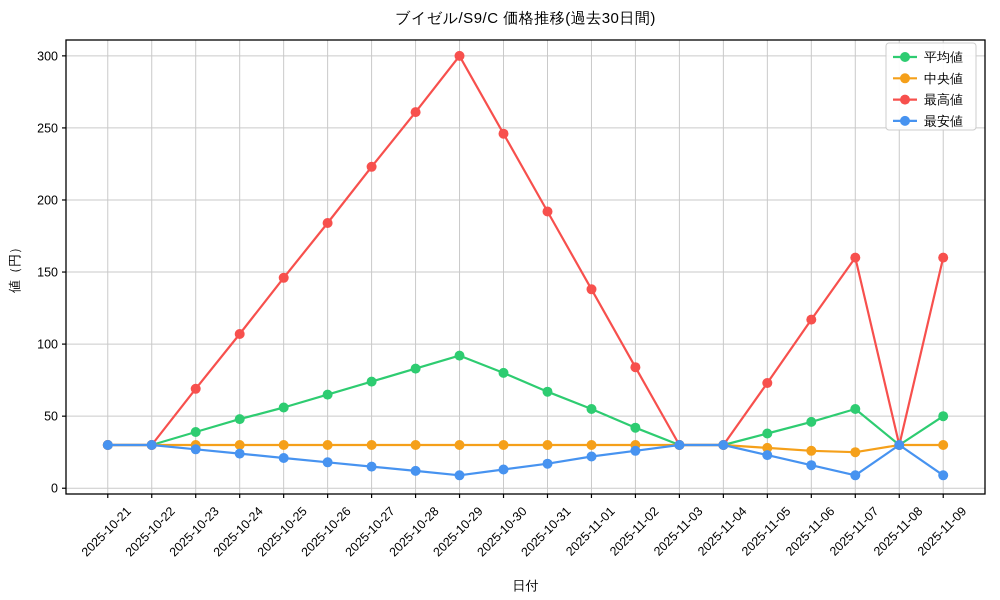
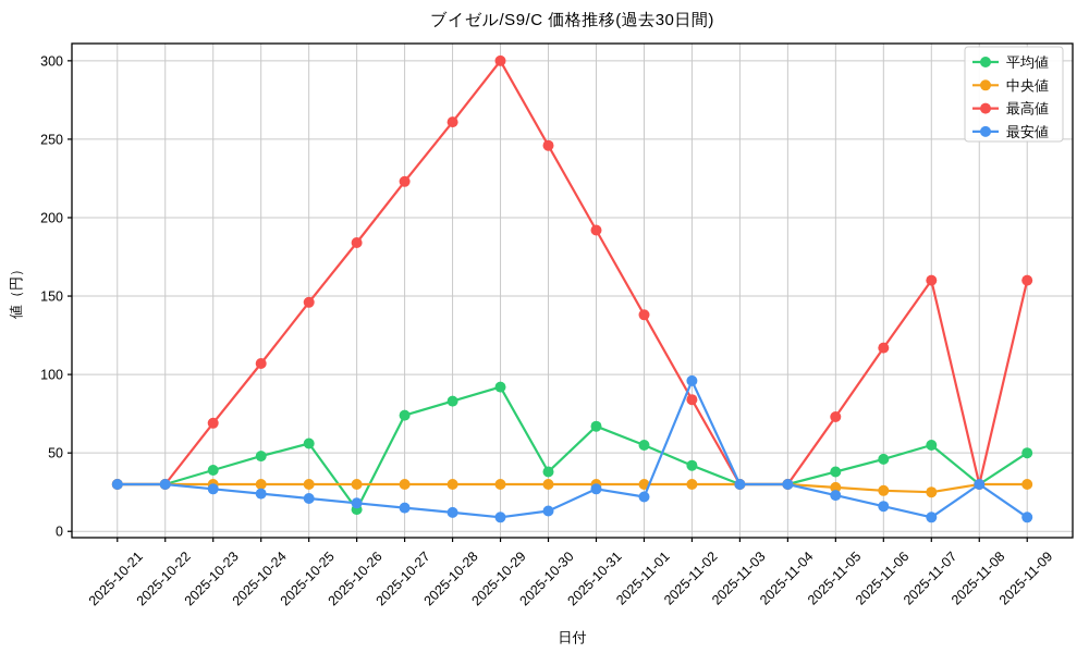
平均値/2025-10-26: 65 -> 14
平均値/2025-10-30: 80 -> 38
最安値/2025-10-31: 17 -> 27
最安値/2025-11-02: 26 -> 96
